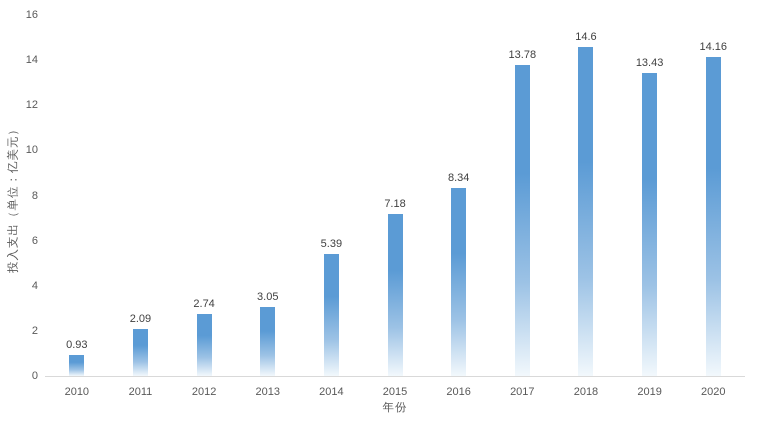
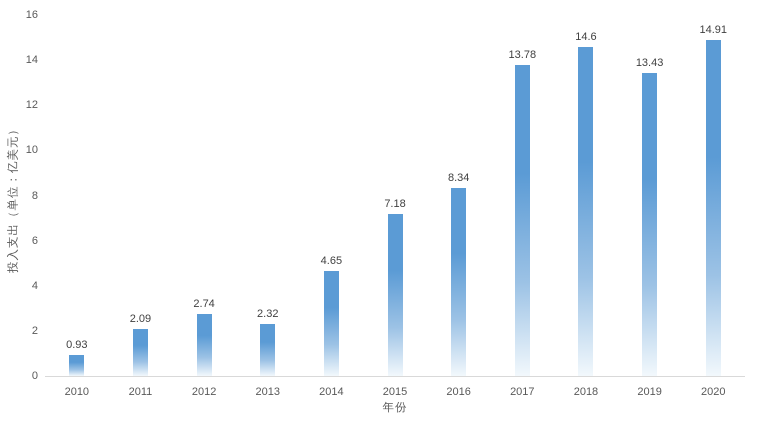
2013: 3.05 -> 2.32
2014: 5.39 -> 4.65
2020: 14.16 -> 14.91
